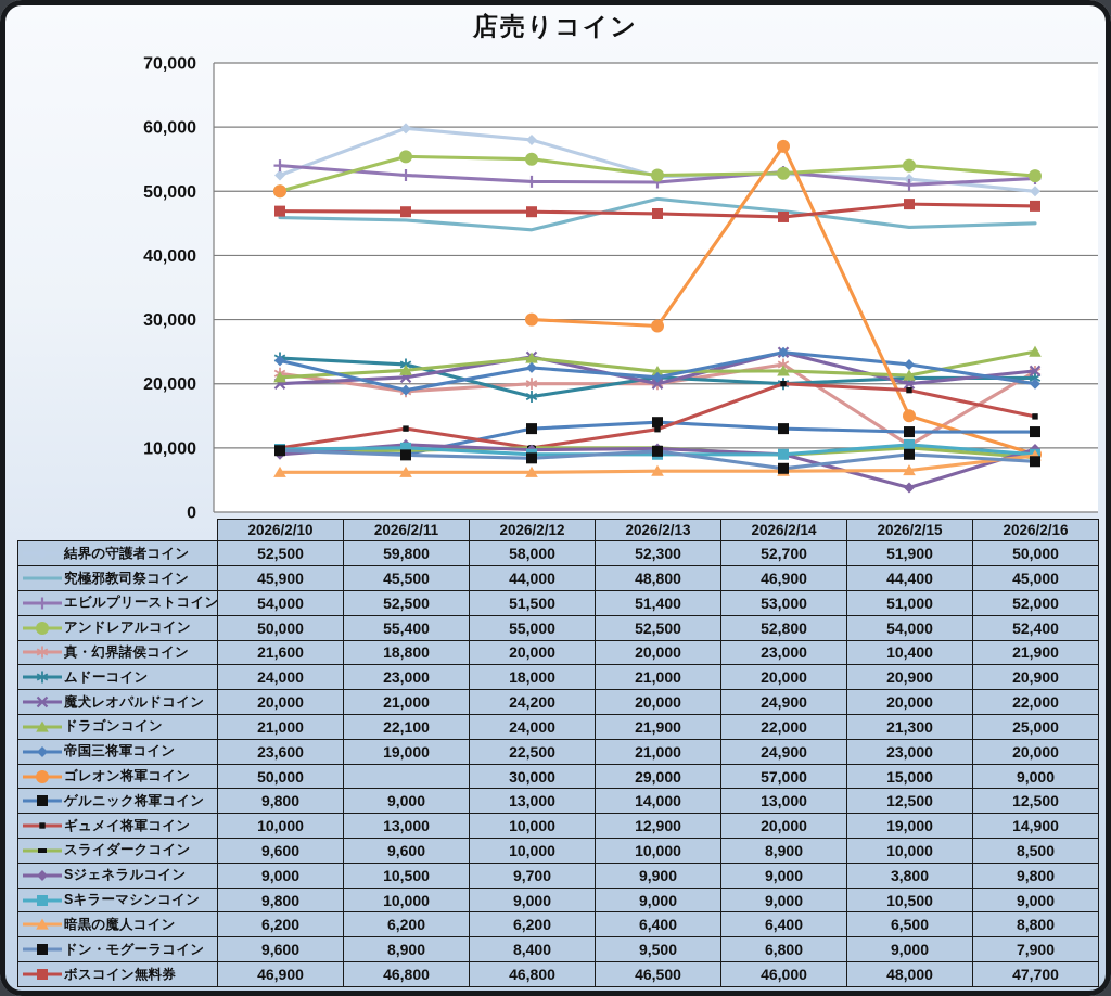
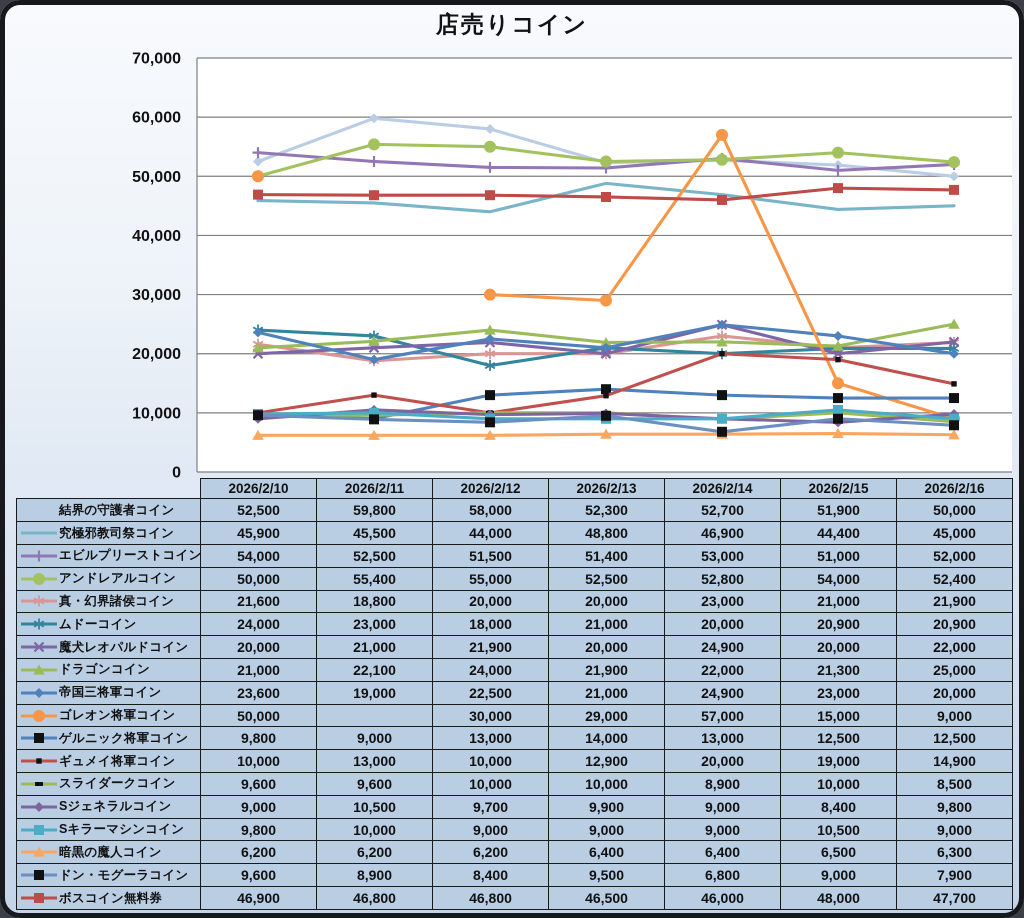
魔犬レオパルドコイン/2026/2/12: 24,200 -> 21,900
真・幻界諸侯コイン/2026/2/15: 10,400 -> 21,000
Sジェネラルコイン/2026/2/15: 3,800 -> 8,400
暗黒の魔人コイン/2026/2/16: 8,800 -> 6,300
